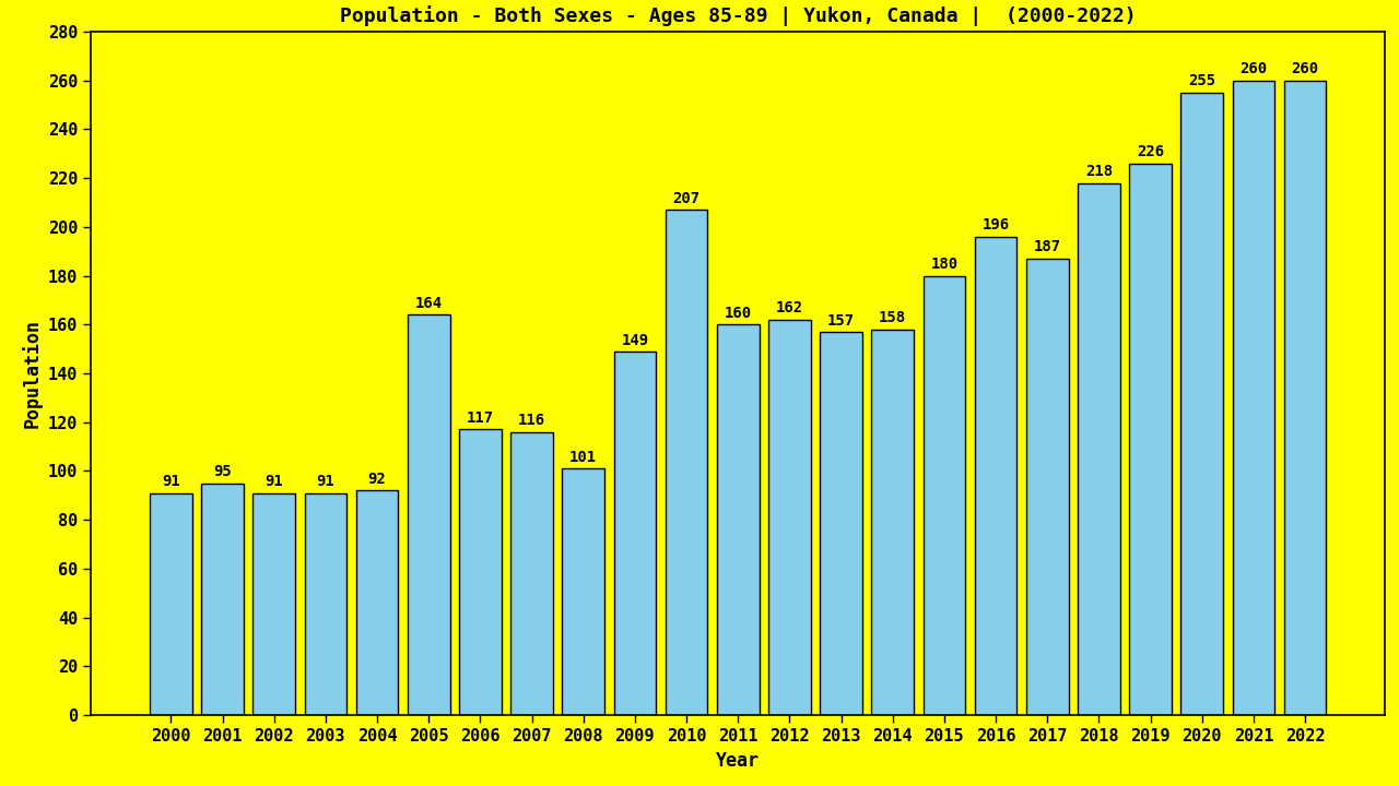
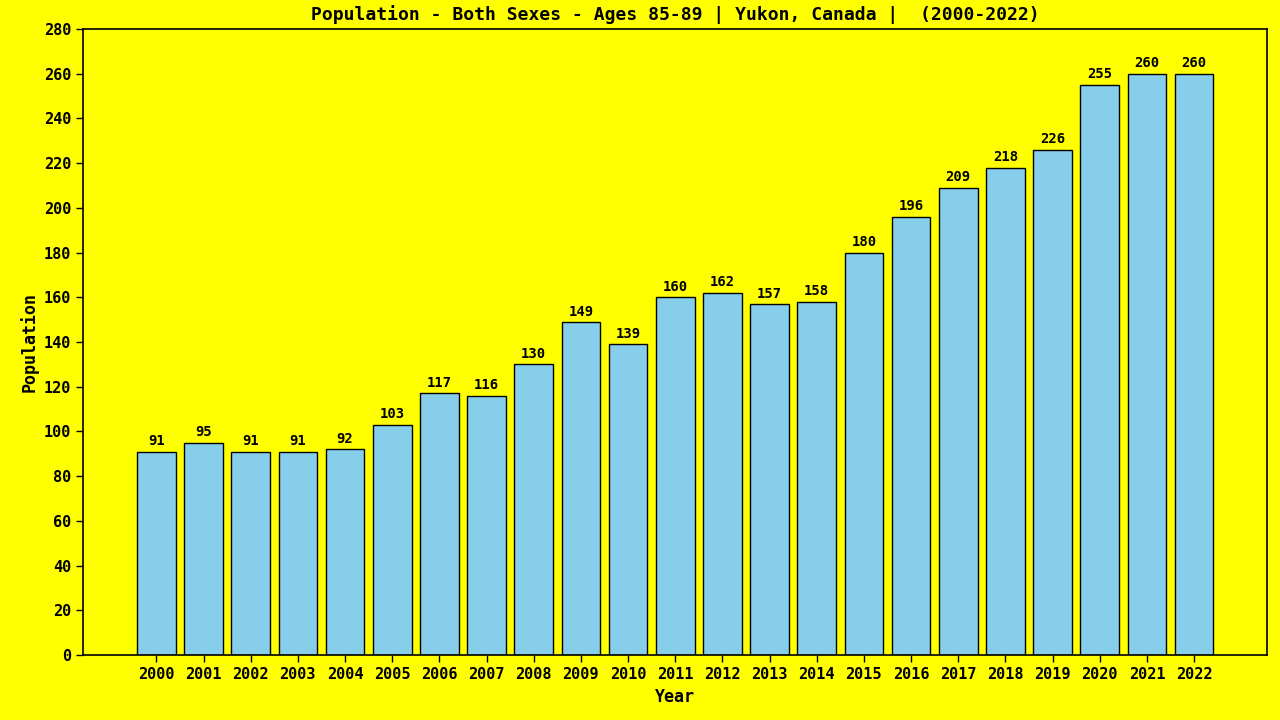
2005: 164 -> 103
2008: 101 -> 130
2010: 207 -> 139
2017: 187 -> 209
